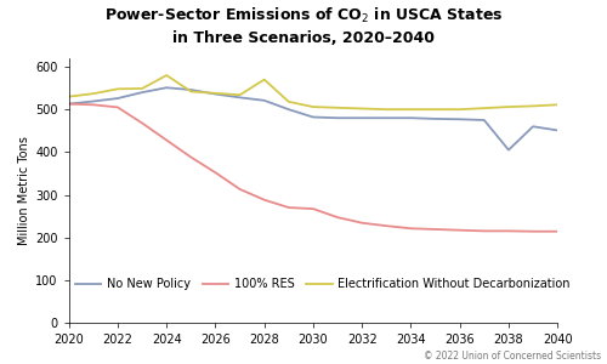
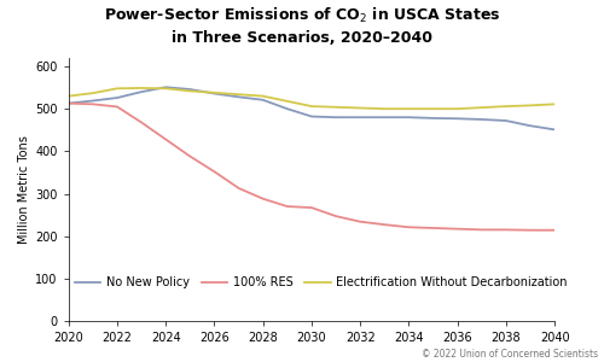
Electrification Without Decarbonization/2024: 580 -> 548
Electrification Without Decarbonization/2028: 570 -> 530
No New Policy/2038: 405 -> 472
